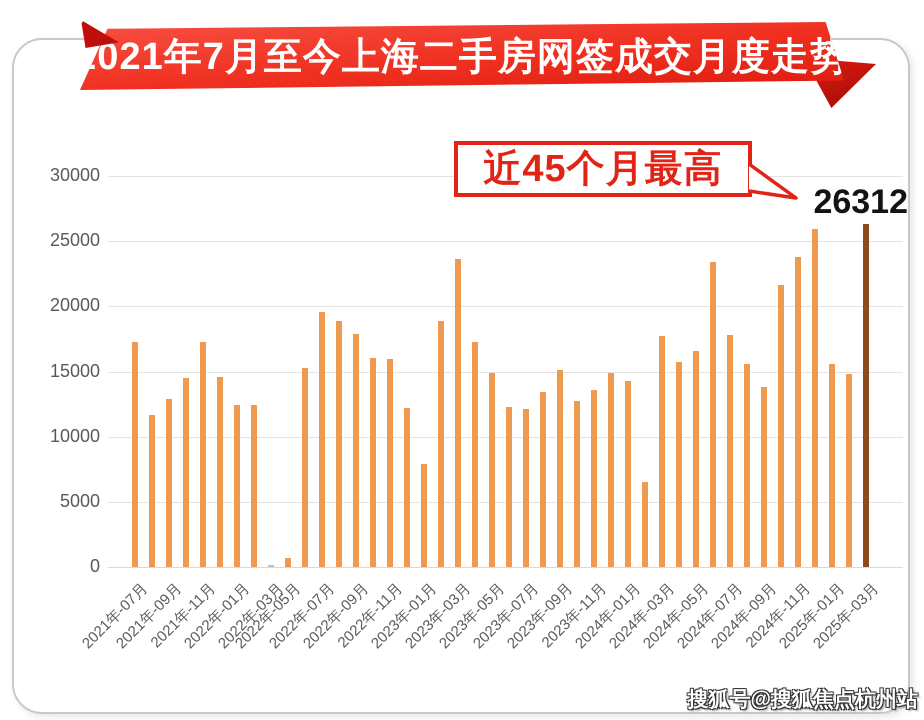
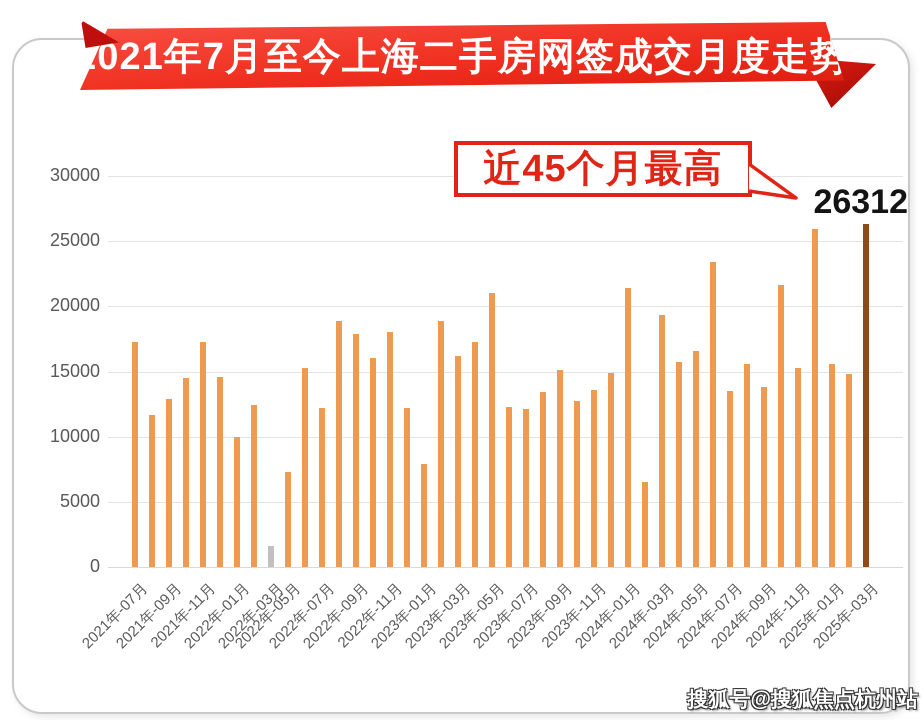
2022年-01月: 12400 -> 10000
2022年-03月: 200 -> 1600
2022年-05月: 700 -> 7300
2022年-07月: 19600 -> 12200
2022年-11月: 16000 -> 18000
2023年-03月: 23600 -> 16200
2023年-05月: 14900 -> 21000
2024年-01月: 14300 -> 21400
2024年-03月: 17700 -> 19300
2024年-07月: 17800 -> 13500
2024年-11月: 23800 -> 15300
